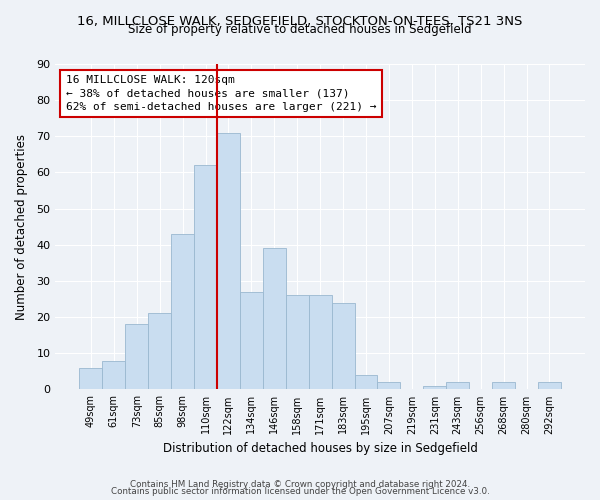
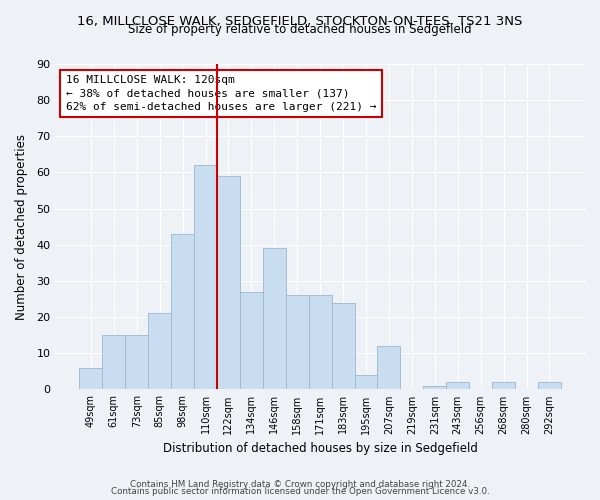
61sqm: 8 -> 15
73sqm: 18 -> 15
122sqm: 71 -> 59
207sqm: 2 -> 12
